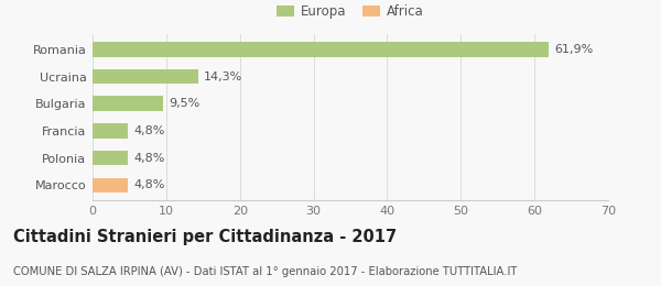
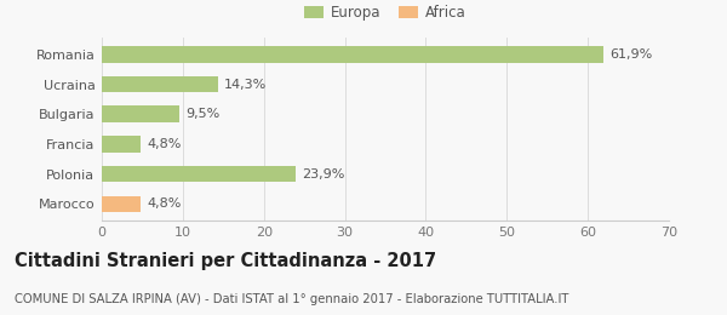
Polonia: 4,8% -> 23,9%
